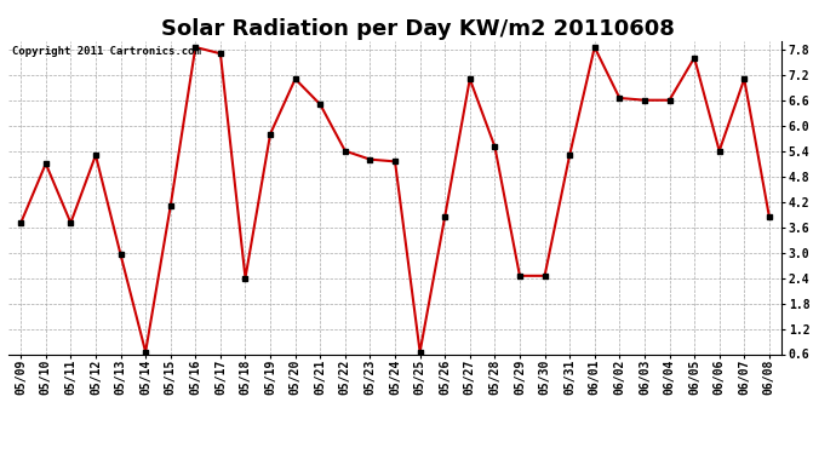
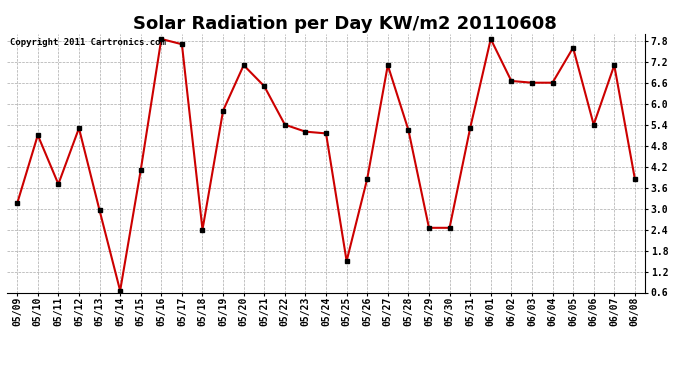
05/09: 3.70 -> 3.15
05/25: 0.65 -> 1.50
05/28: 5.50 -> 5.25
